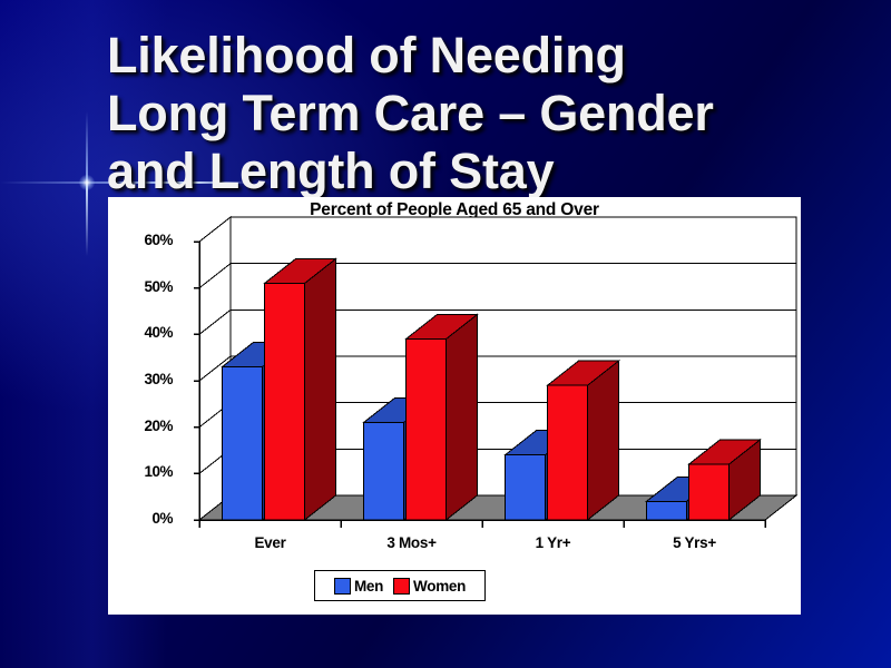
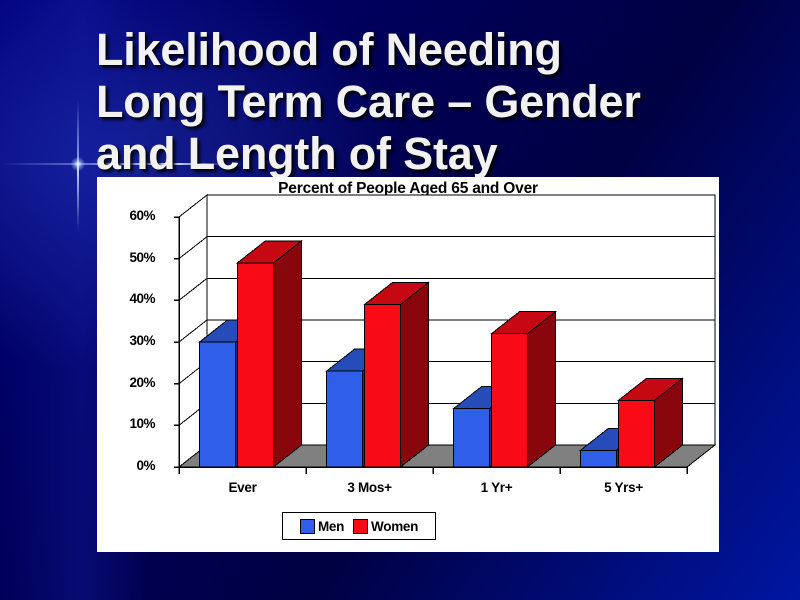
Men/Ever: 33% -> 30%
Women/Ever: 51% -> 49%
Men/3 Mos+: 21% -> 23%
Women/1 Yr+: 29% -> 32%
Women/5 Yrs+: 12% -> 16%
